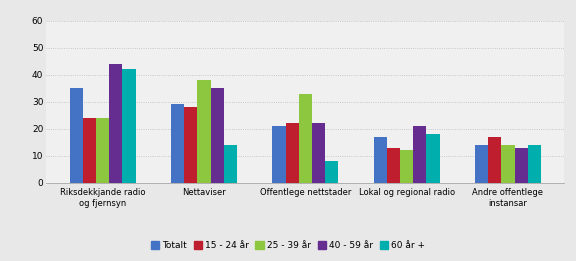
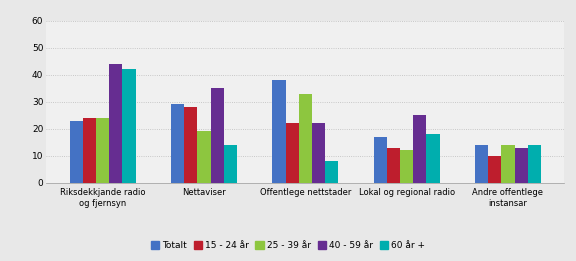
Totalt/Riksdekkjande radio og fjernsyn: 35 -> 23
25 - 39 år/Nettaviser: 38 -> 19
Totalt/Offentlege nettstader: 21 -> 38
40 - 59 år/Lokal og regional radio: 21 -> 25
15 - 24 år/Andre offentlege instansar: 17 -> 10
